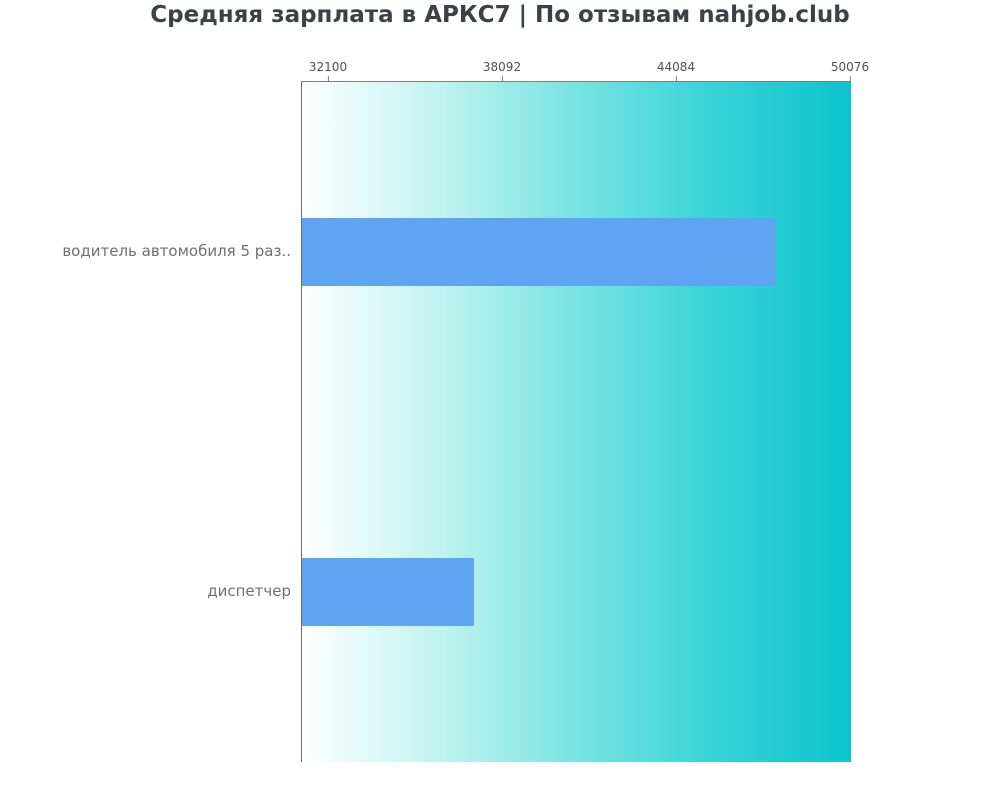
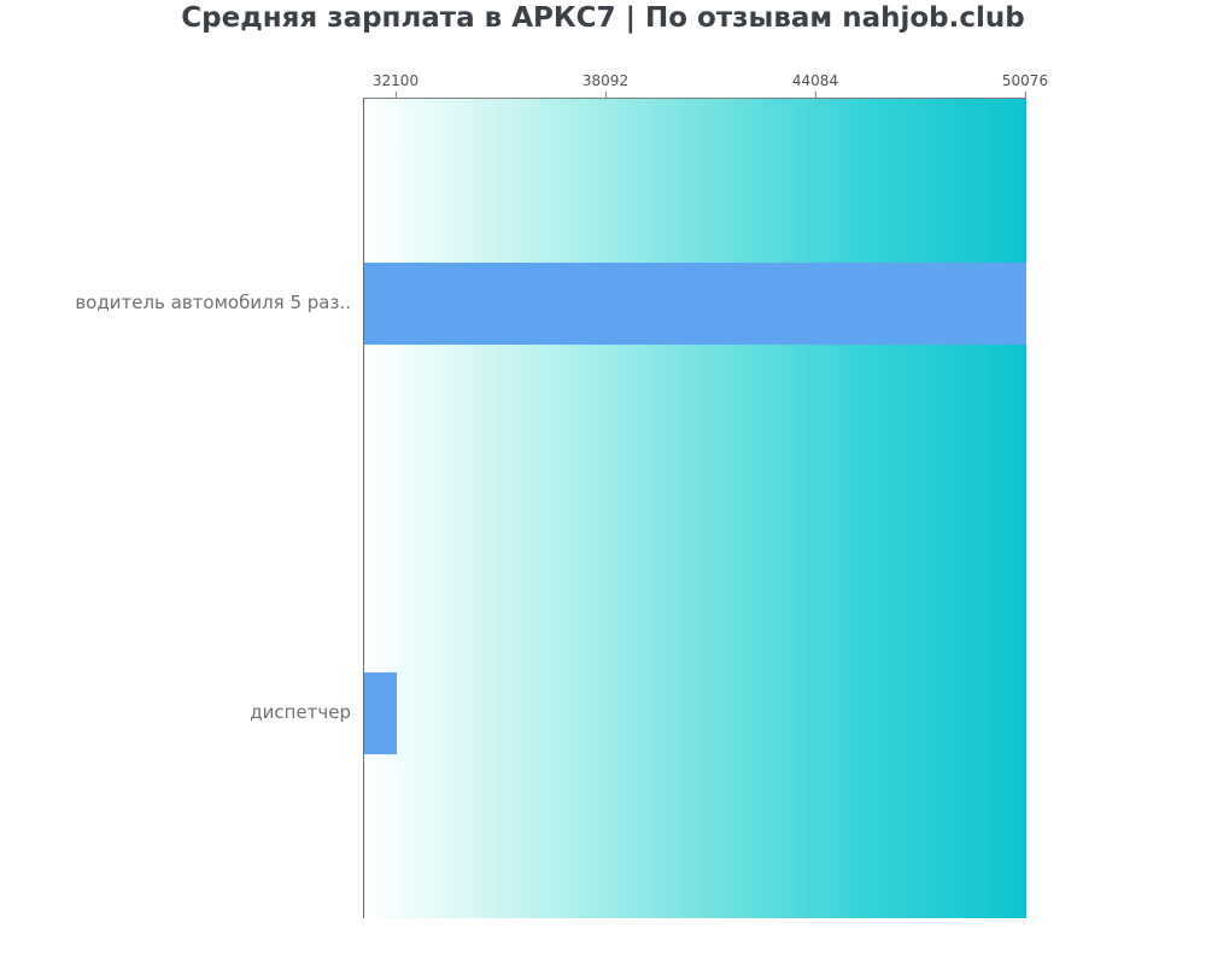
водитель автомобиля 5 раз..: 47500 -> 50100
диспетчер: 37100 -> 32100
